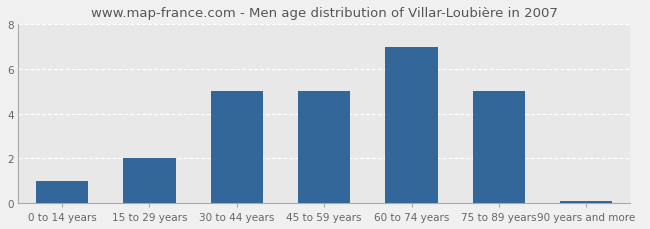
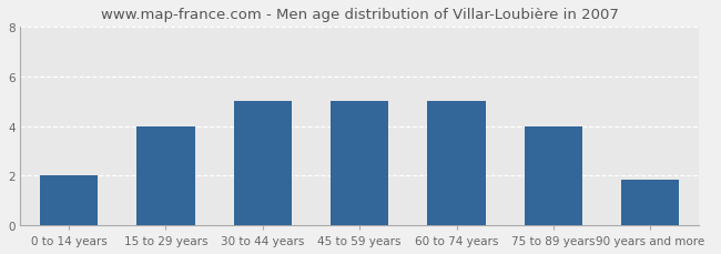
0 to 14 years: 1.00 -> 2.00
15 to 29 years: 2.00 -> 4.00
60 to 74 years: 7.00 -> 5.00
75 to 89 years: 5.00 -> 4.00
90 years and more: 0.07 -> 1.85
